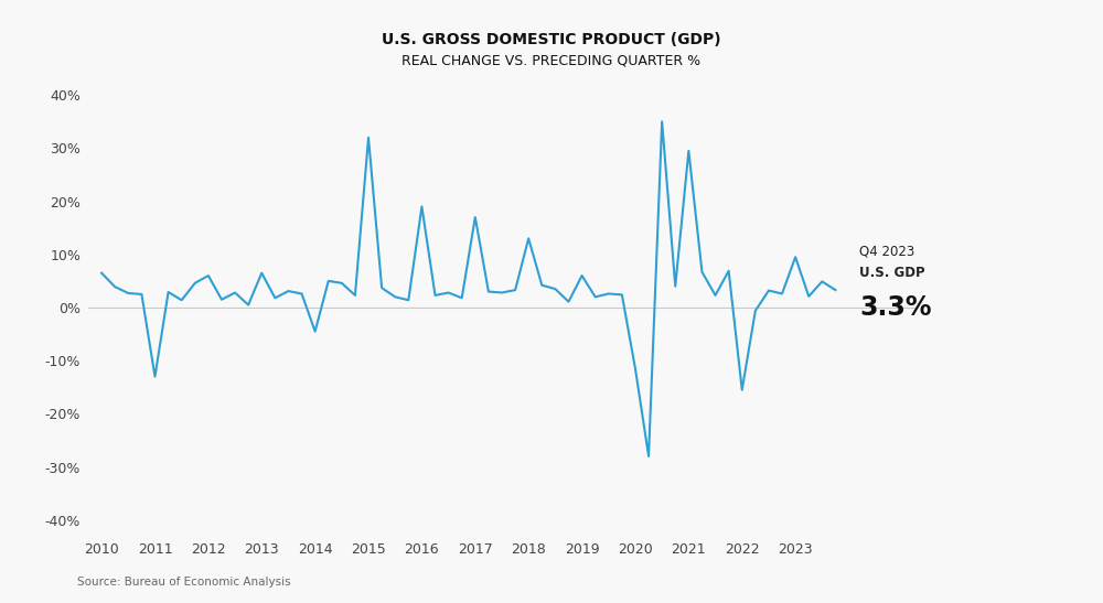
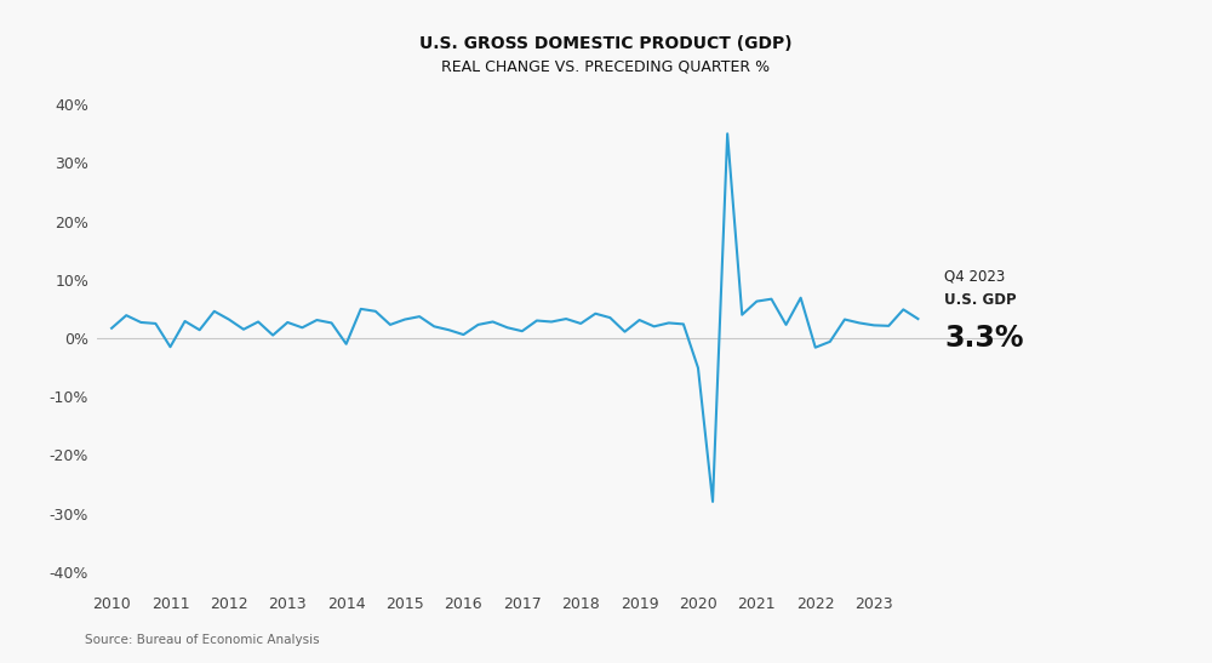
2010: 6.5% -> 1.7%
2011: -13.0% -> -1.5%
2012: 6.0% -> 3.2%
2013: 6.5% -> 2.7%
2014: -4.5% -> -1.0%
2015: 32.0% -> 3.2%
2016: 19.0% -> 0.6%
2017: 17.0% -> 1.2%
2018: 13.0% -> 2.5%
2019: 6.0% -> 3.1%
2020: -11.5% -> -5.1%
2021: 29.5% -> 6.3%
2022: -15.5% -> -1.6%
2023: 9.5% -> 2.2%
